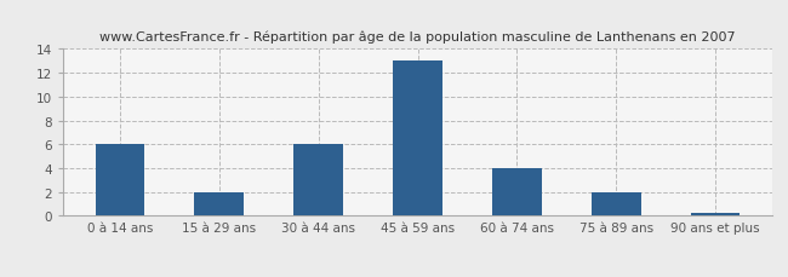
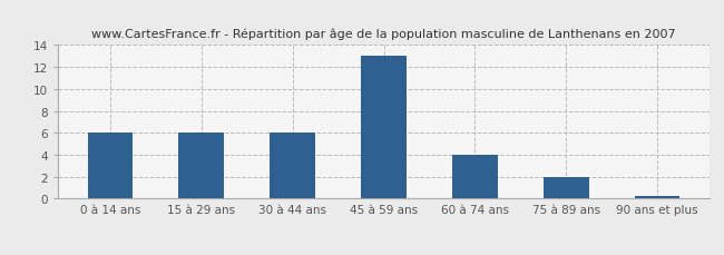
15 à 29 ans: 2.0 -> 6.0
